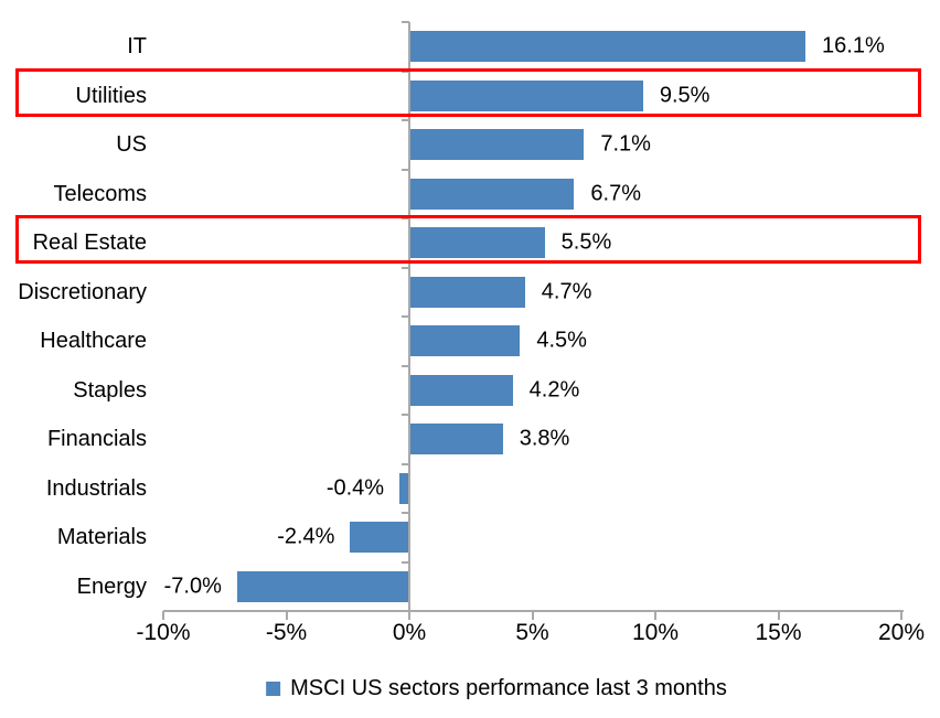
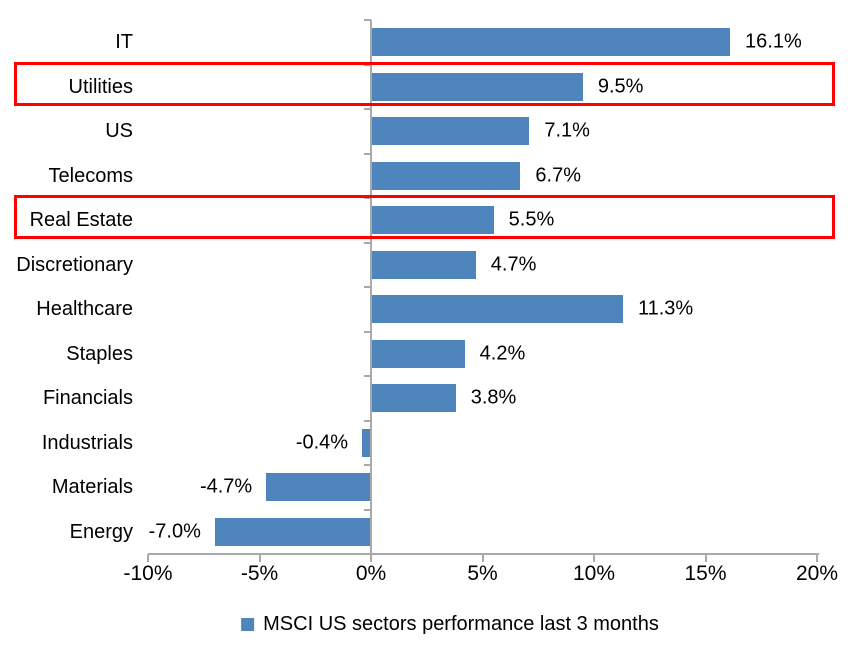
Healthcare: 4.5% -> 11.3%
Materials: -2.4% -> -4.7%
